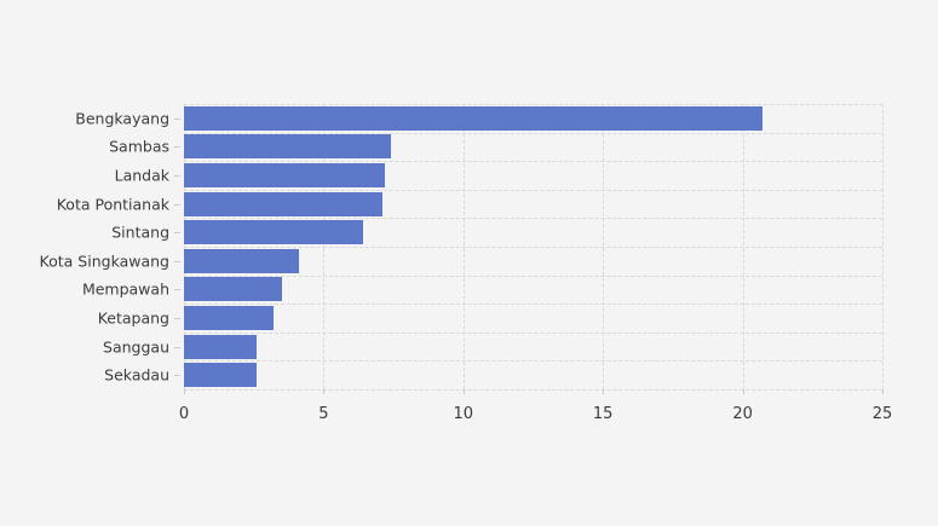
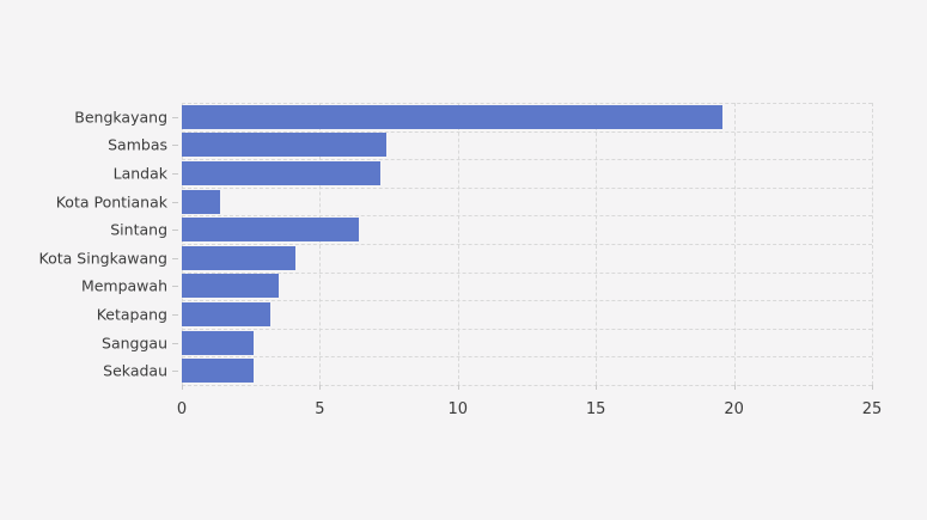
Bengkayang: 20.7 -> 19.6
Kota Pontianak: 7.1 -> 1.4
